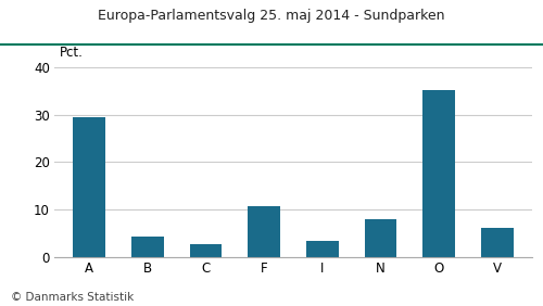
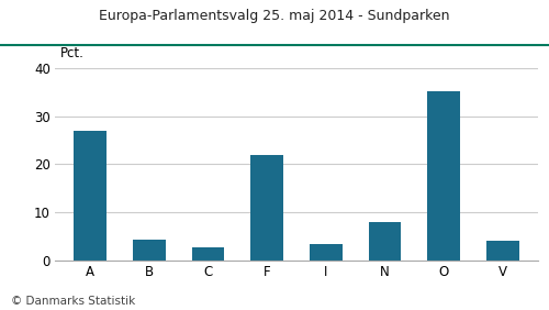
A: 29.5 -> 27.0
F: 10.7 -> 22.0
V: 6.1 -> 4.0
